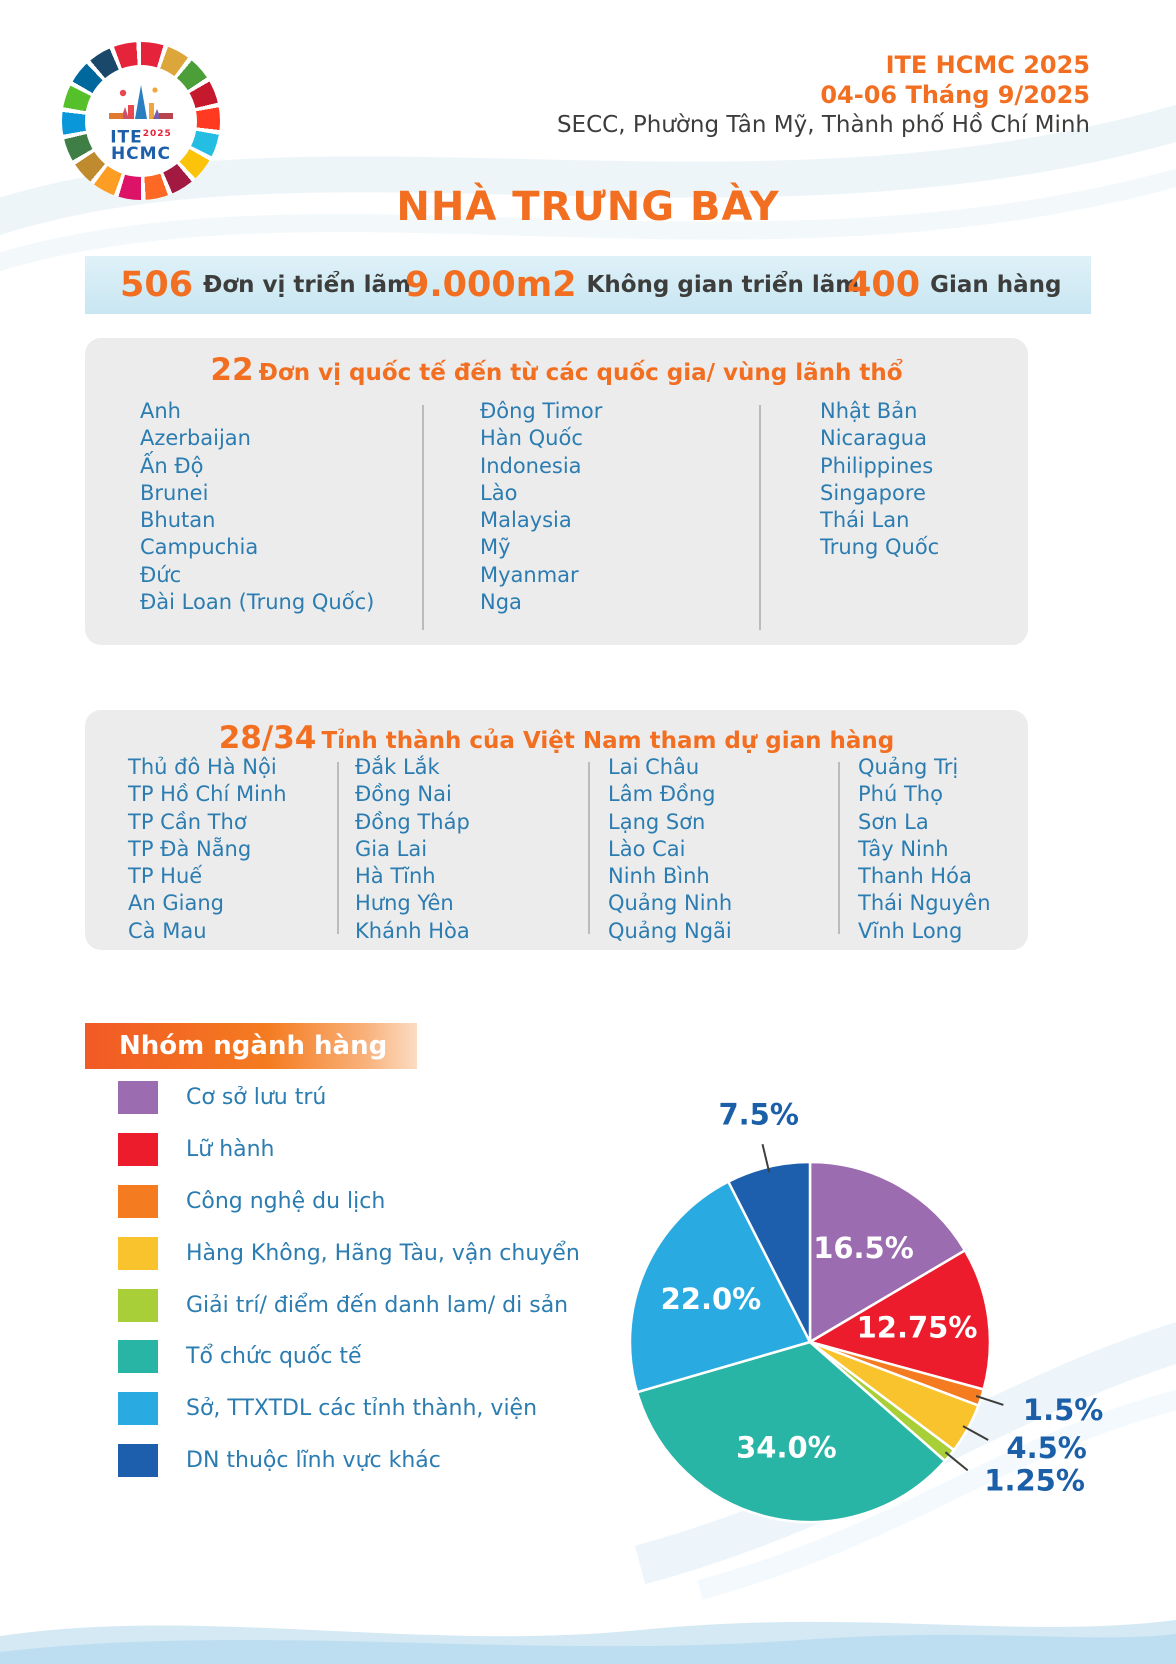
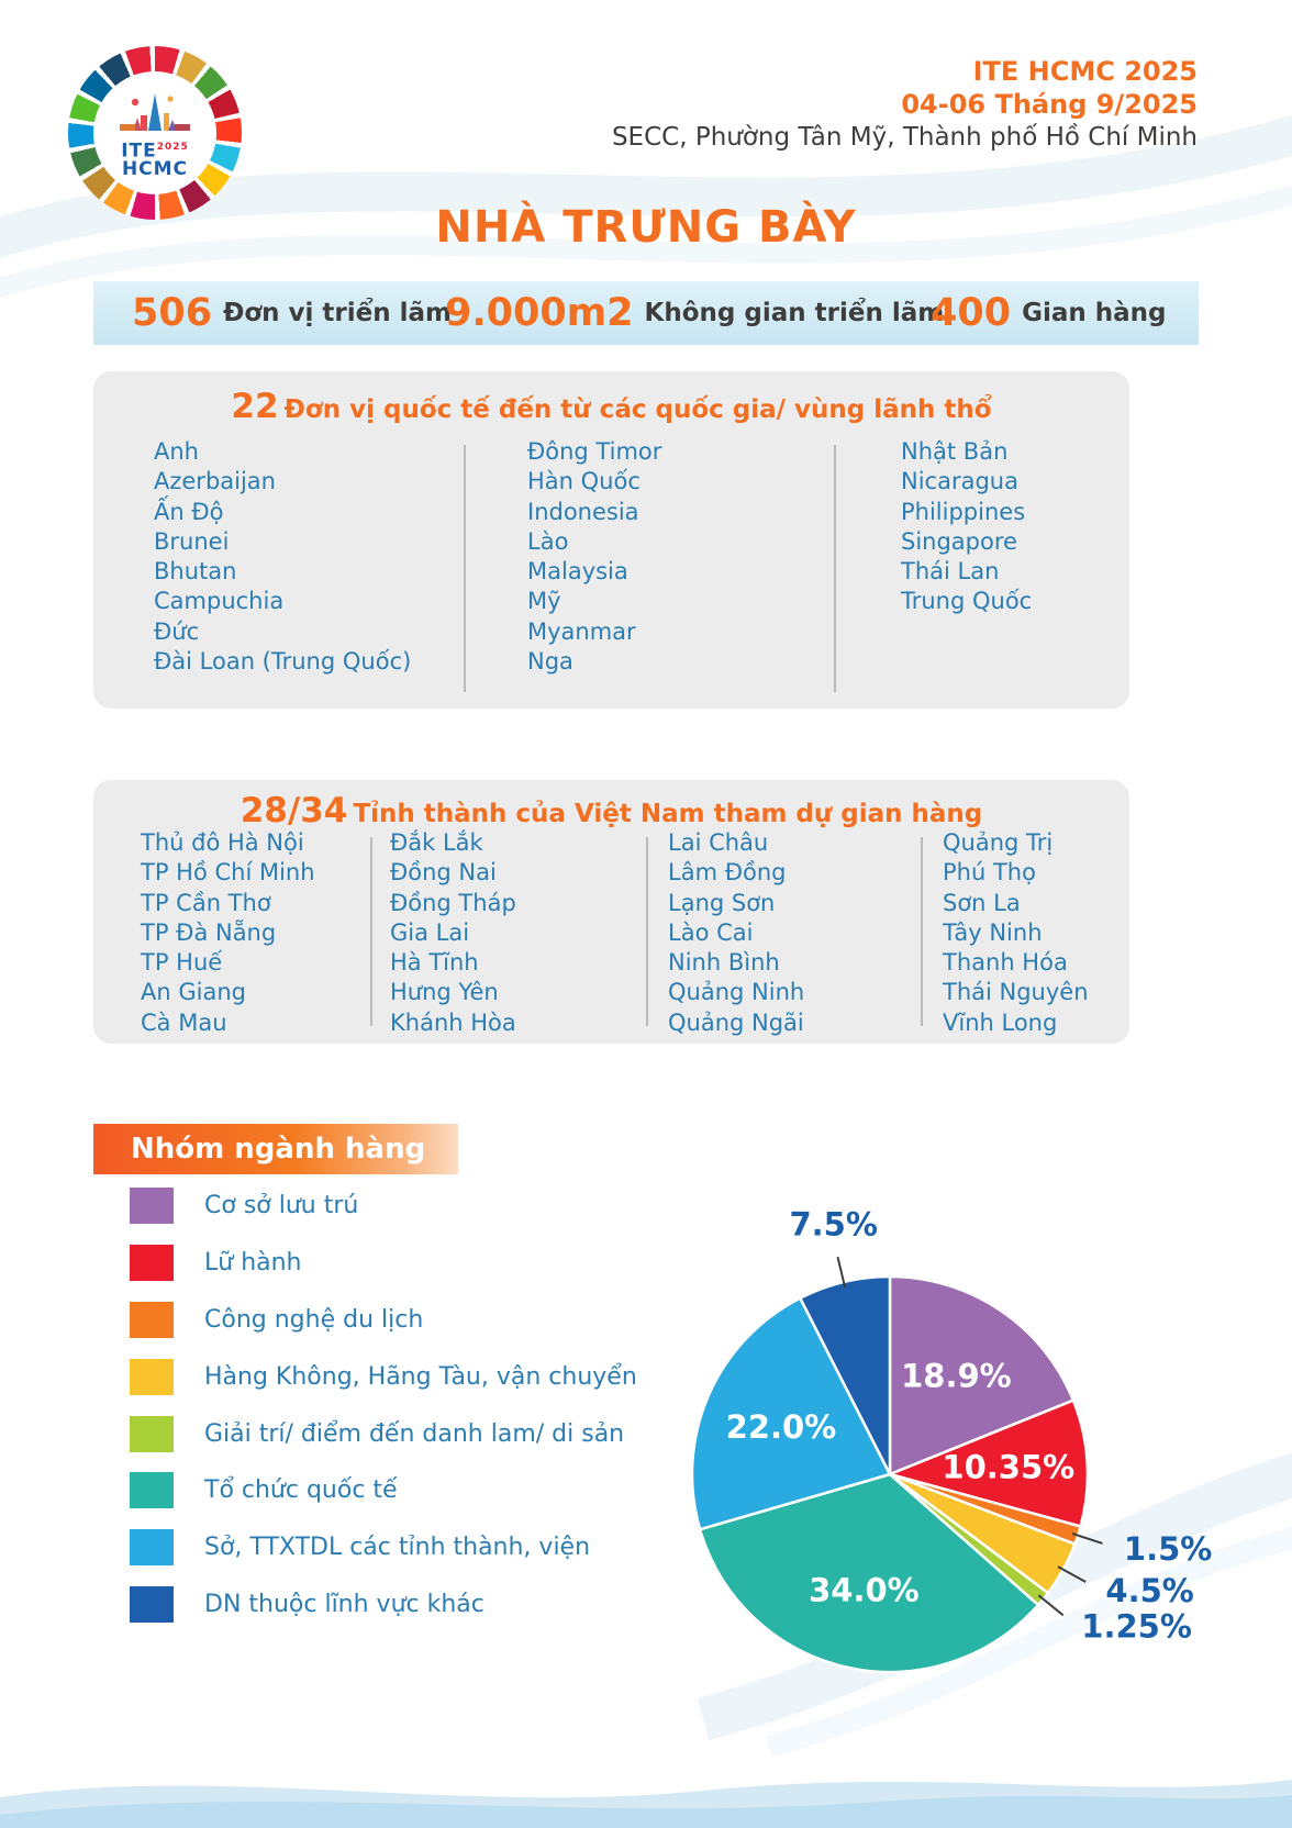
Cơ sở lưu trú: 16.5% -> 18.9%
Lữ hành: 12.75% -> 10.35%
